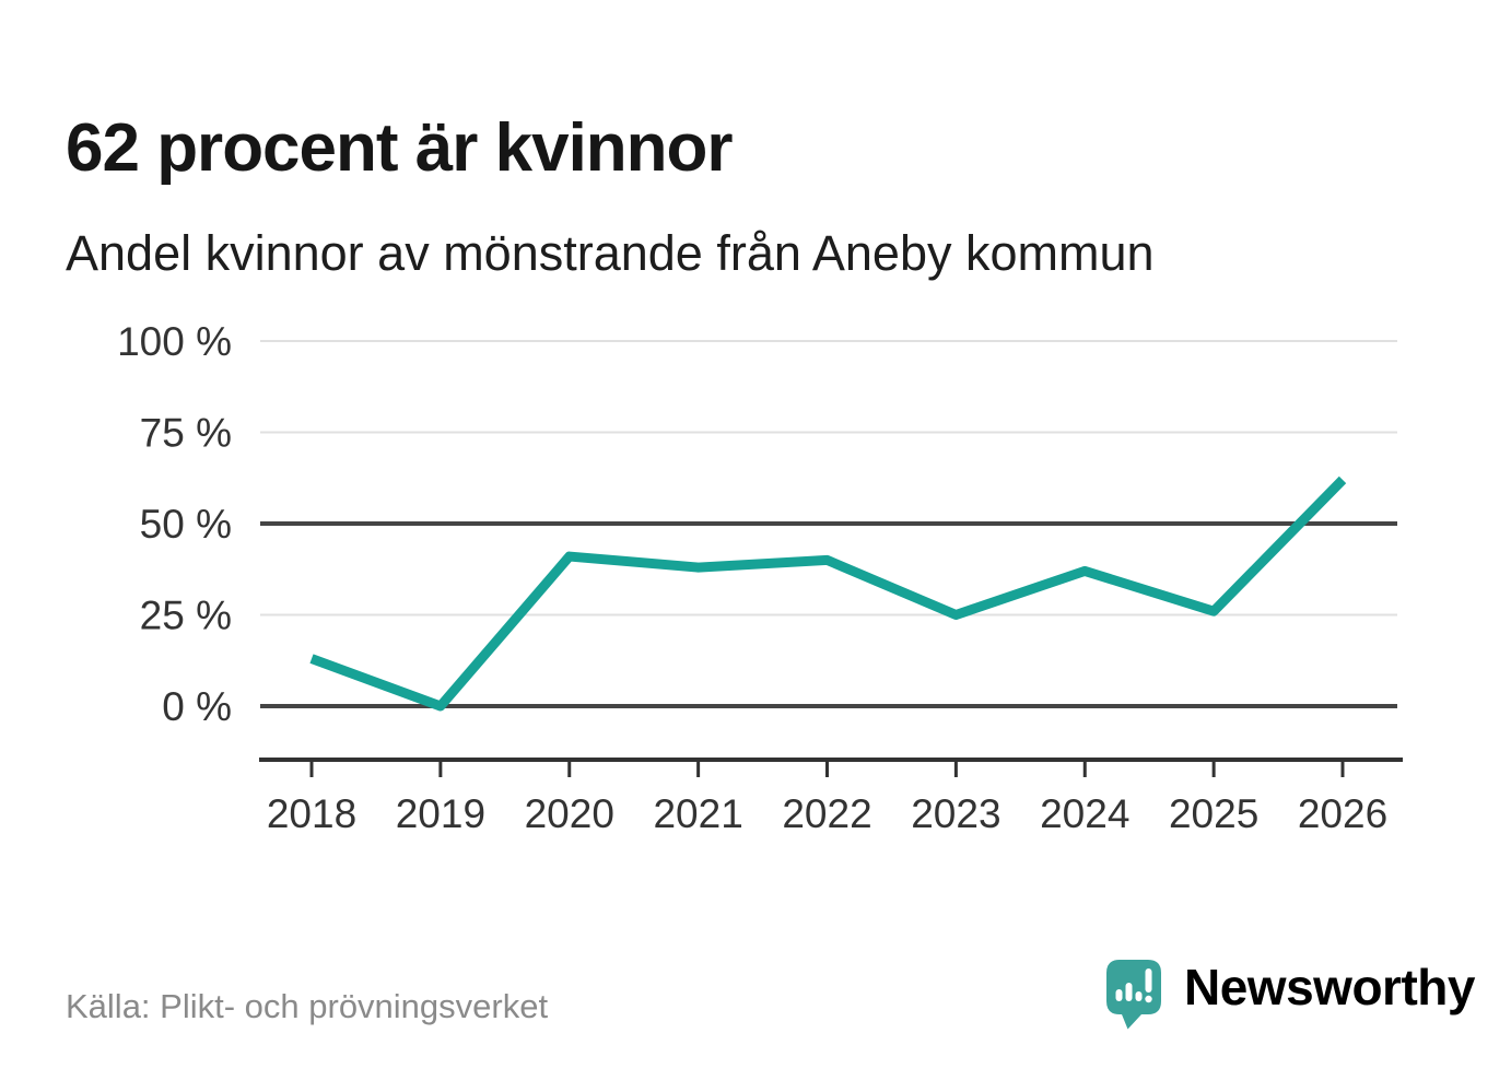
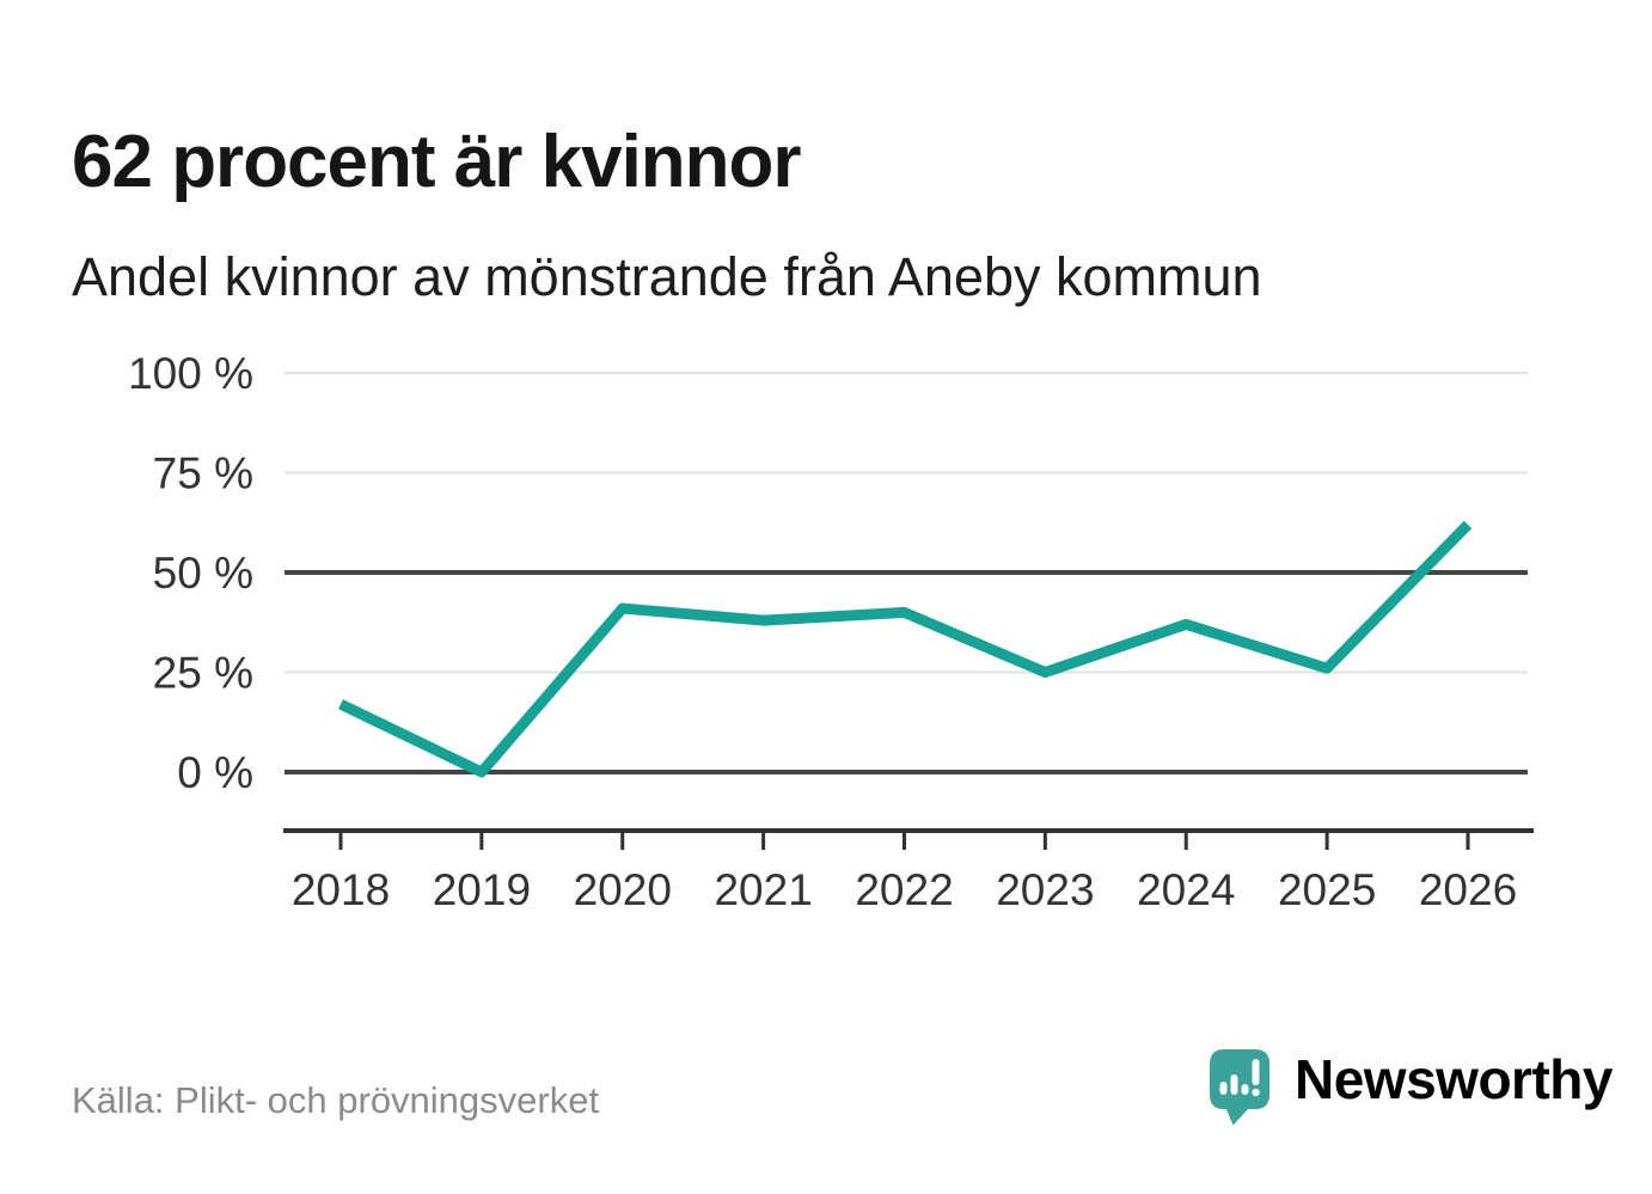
2018: 13% -> 17%
